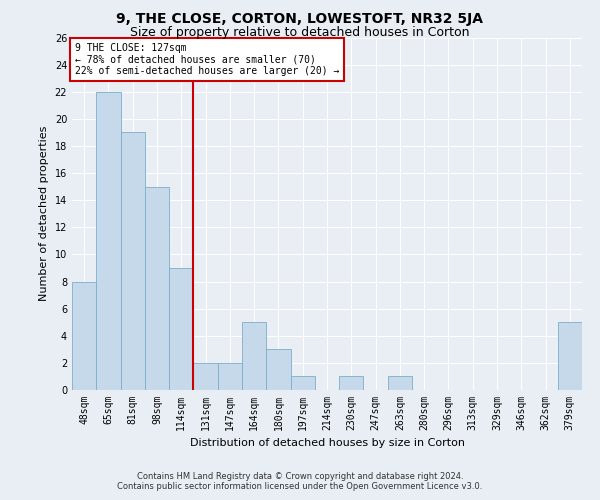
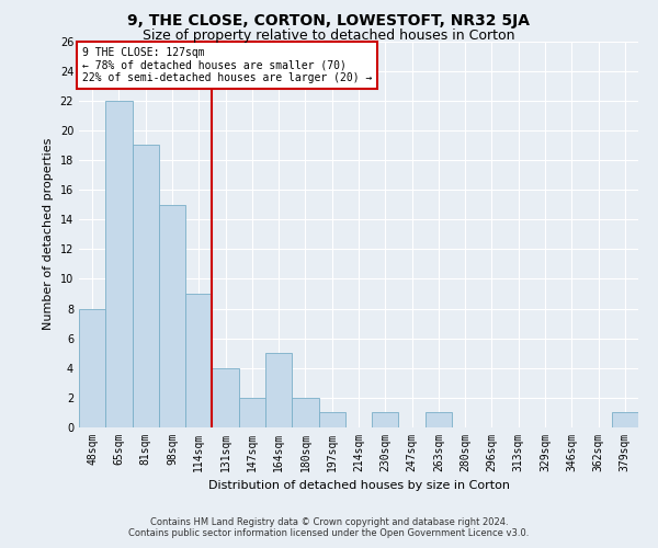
131sqm: 2 -> 4
180sqm: 3 -> 2
379sqm: 5 -> 1
